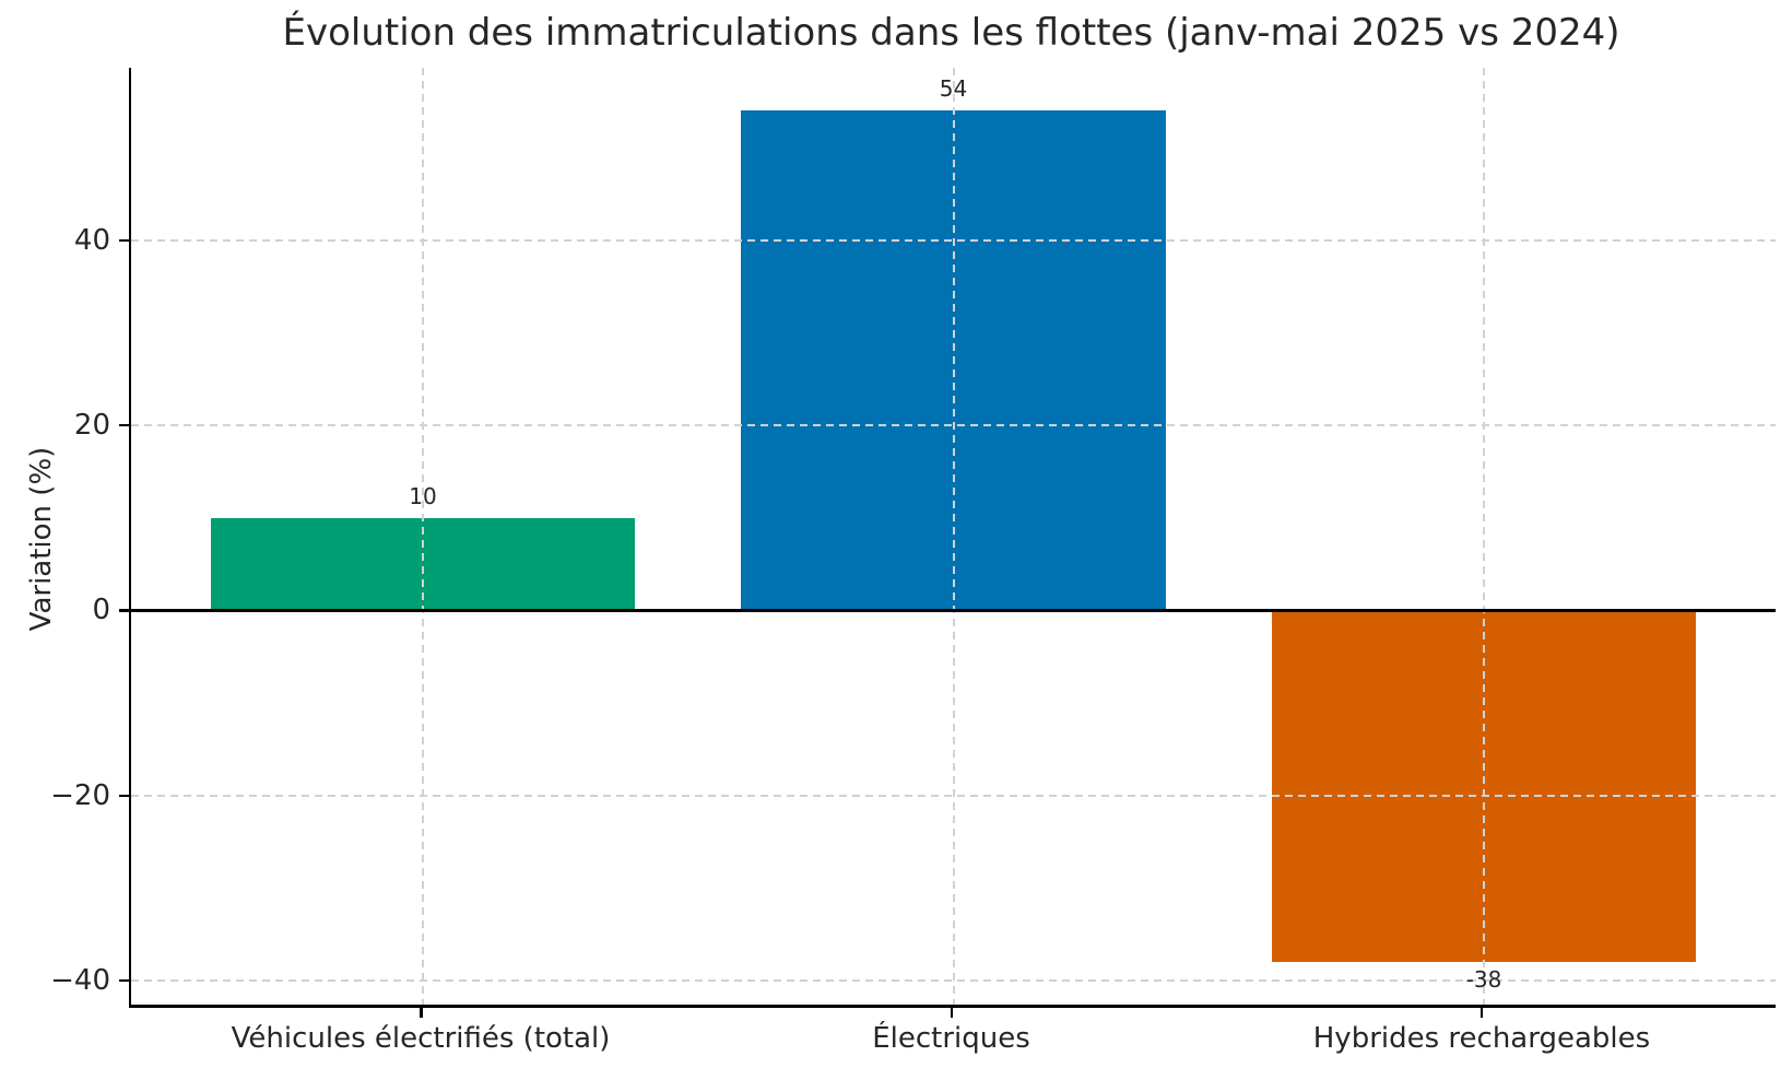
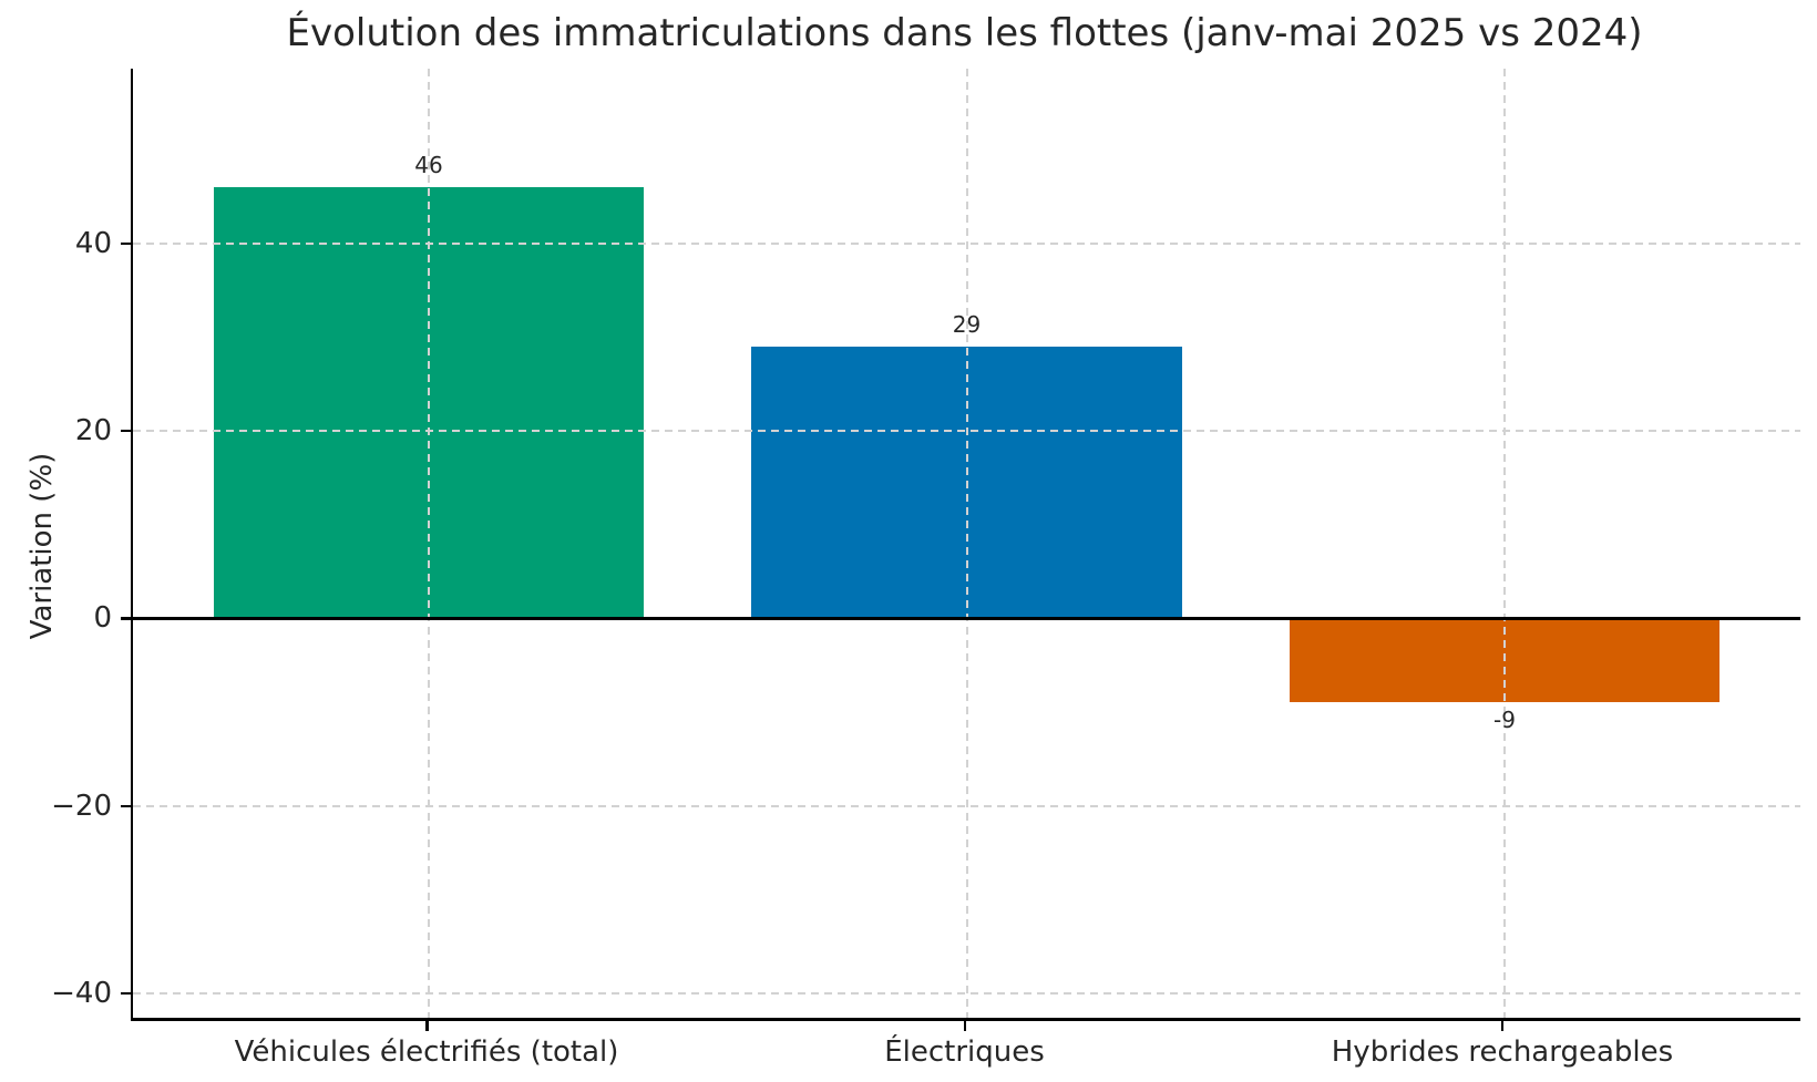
Véhicules électrifiés (total): 10 -> 46
Électriques: 54 -> 29
Hybrides rechargeables: -38 -> -9
